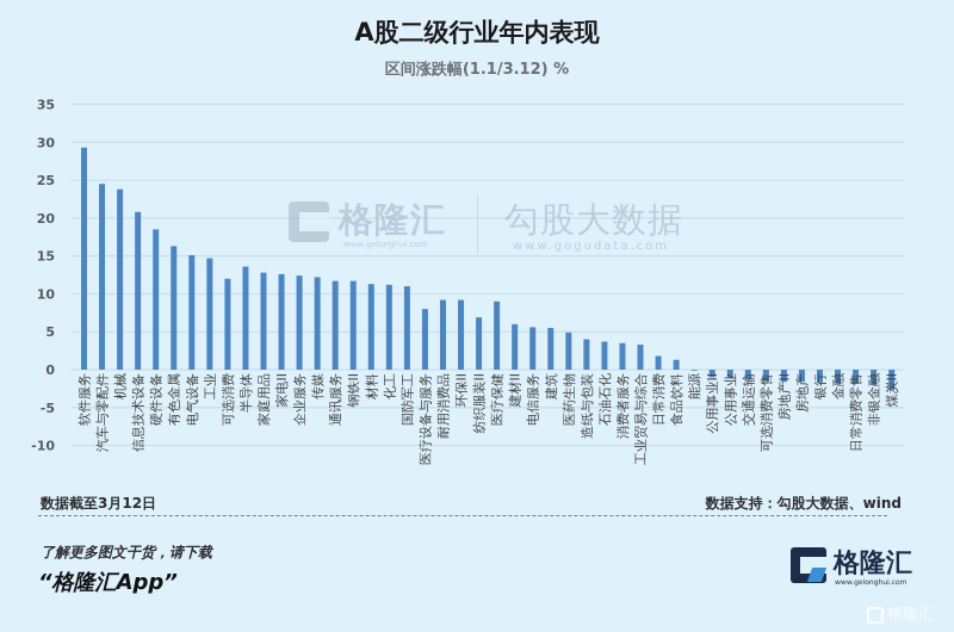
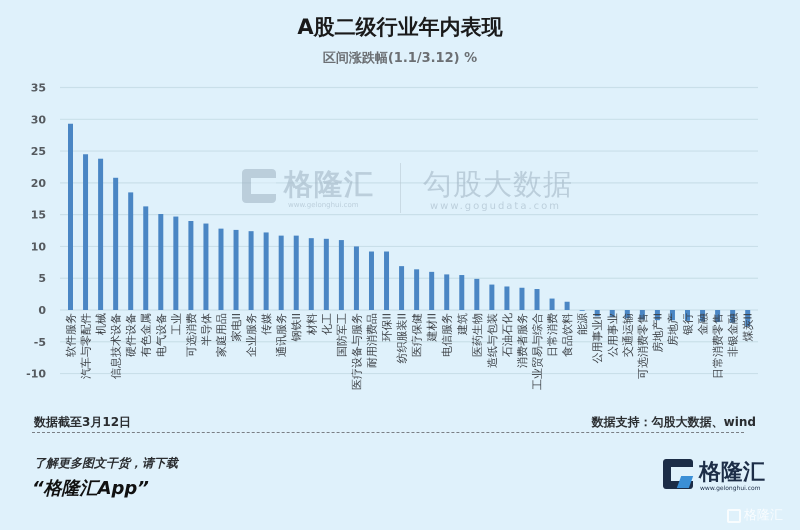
可选消费: 12 -> 14
医疗设备与服务: 8 -> 10
医疗保健: 9 -> 6
